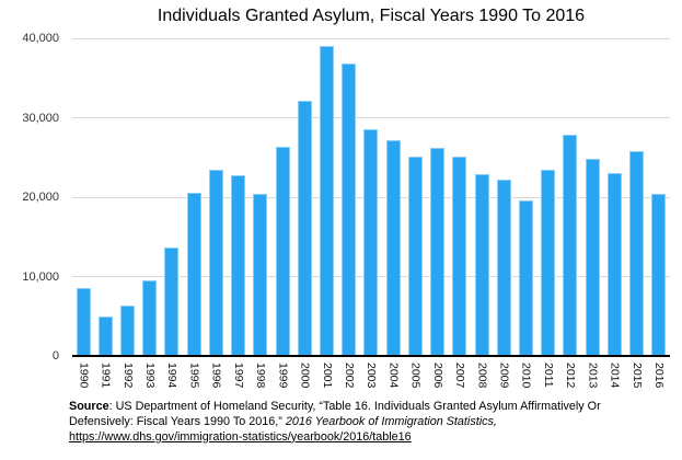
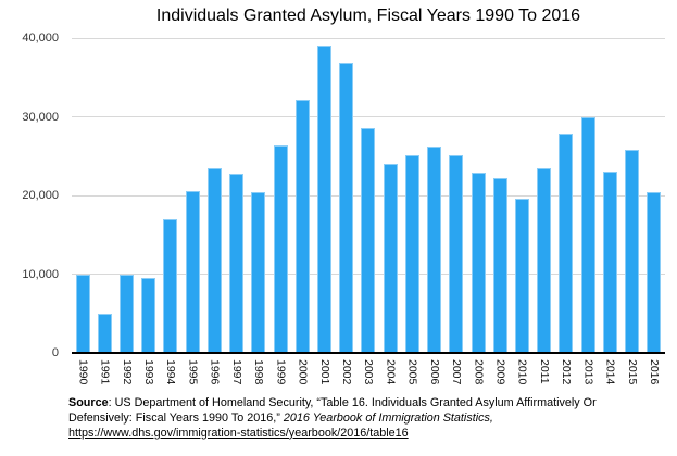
1990: 8000 -> 10000
1992: 6000 -> 10000
1994: 14000 -> 17000
2004: 27000 -> 24000
2013: 25000 -> 30000
